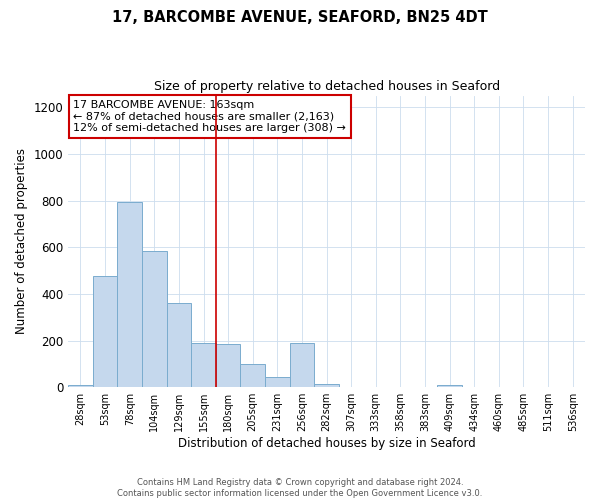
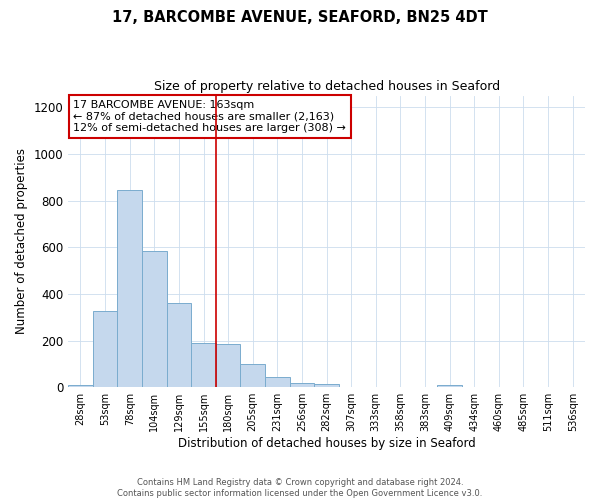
53sqm: 475 -> 325
78sqm: 795 -> 845
256sqm: 190 -> 20
